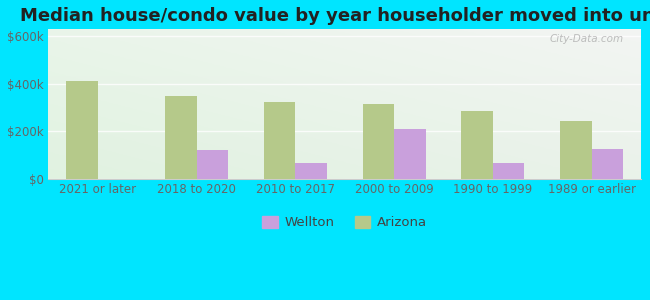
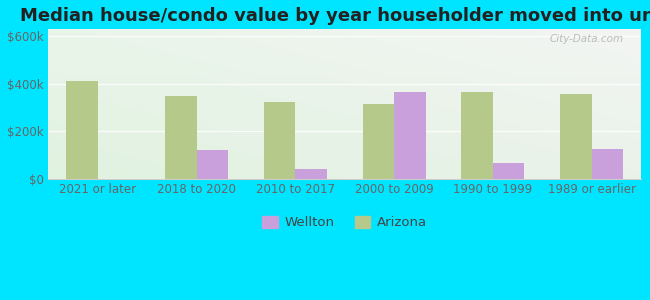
Wellton/2010 to 2017: $65k -> $40k
Wellton/2000 to 2009: $210k -> $365k
Arizona/1990 to 1999: $285k -> $365k
Arizona/1989 or earlier: $245k -> $355k
